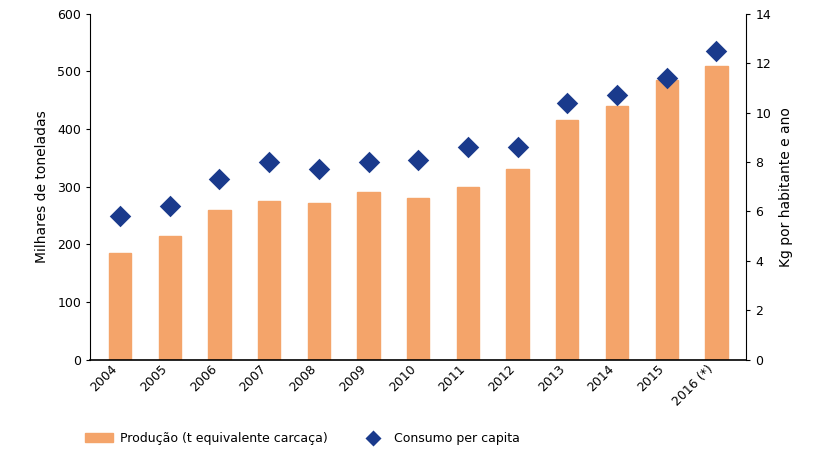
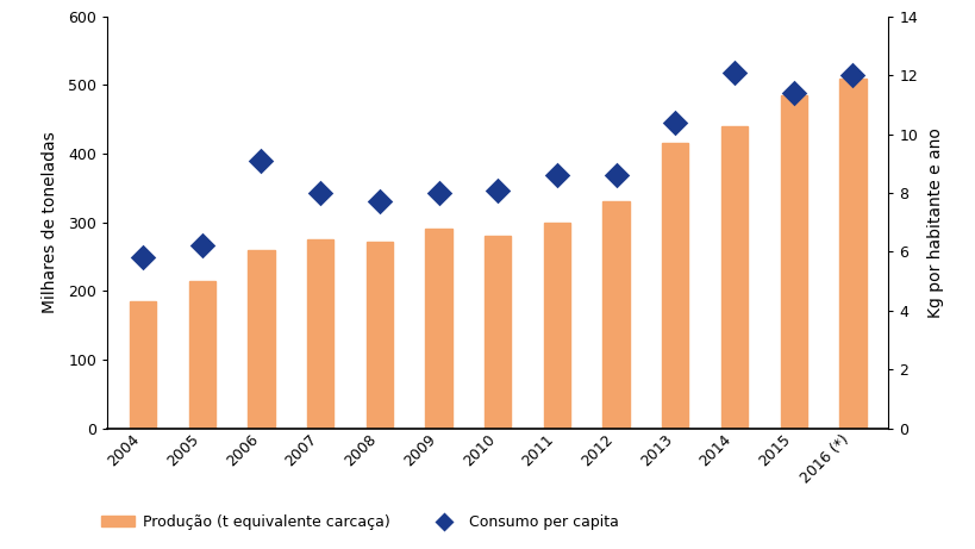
Consumo per capita/2006: 7.3 -> 9.1
Consumo per capita/2014: 10.7 -> 12.1
Consumo per capita/2016 (*): 12.5 -> 12.0
